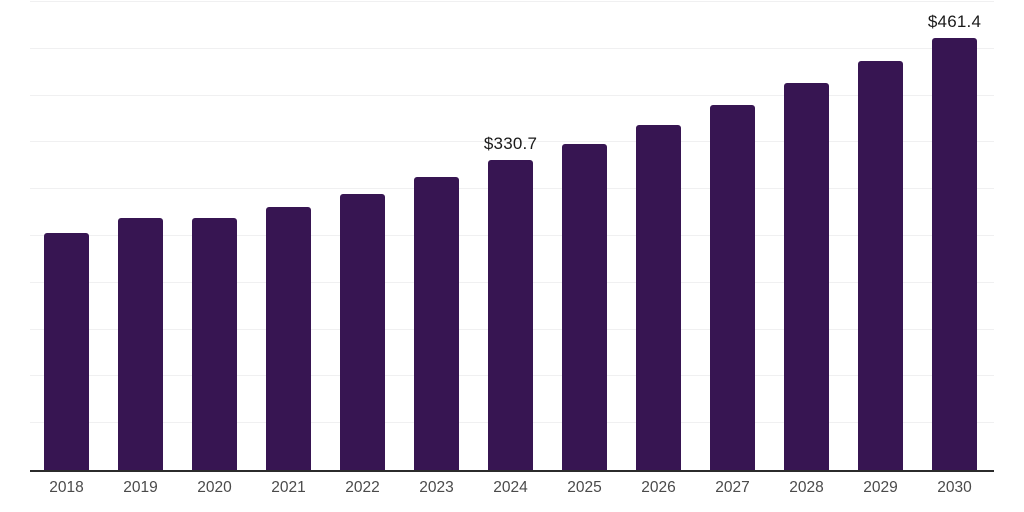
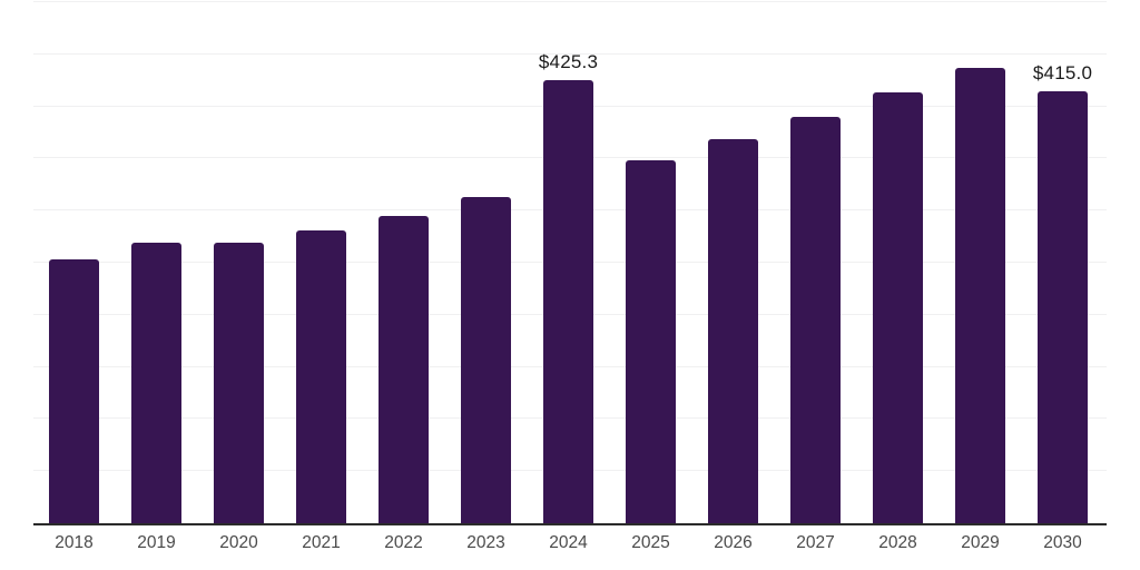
2024: $330.7 -> $425.3
2030: $461.4 -> $415.0
